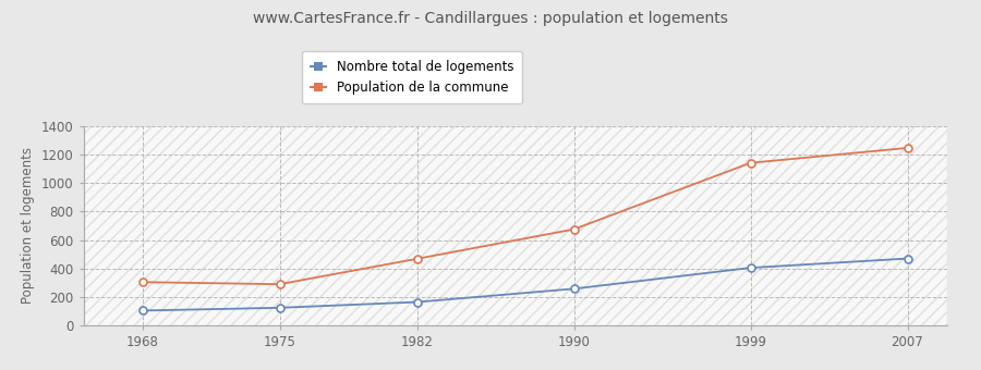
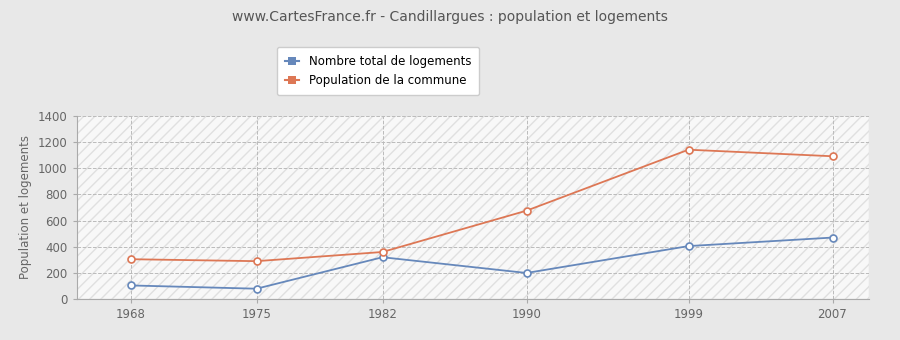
Nombre total de logements/1975: 120 -> 80
Nombre total de logements/1982: 160 -> 320
Population de la commune/1982: 470 -> 360
Nombre total de logements/1990: 260 -> 200
Population de la commune/2007: 1240 -> 1090
